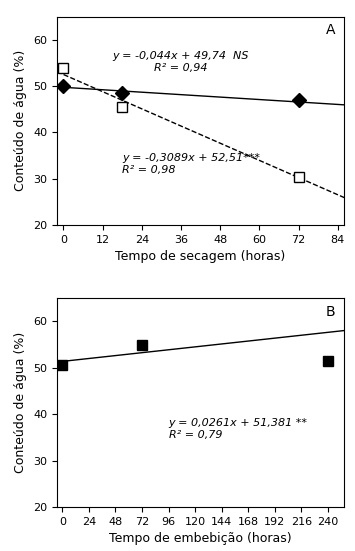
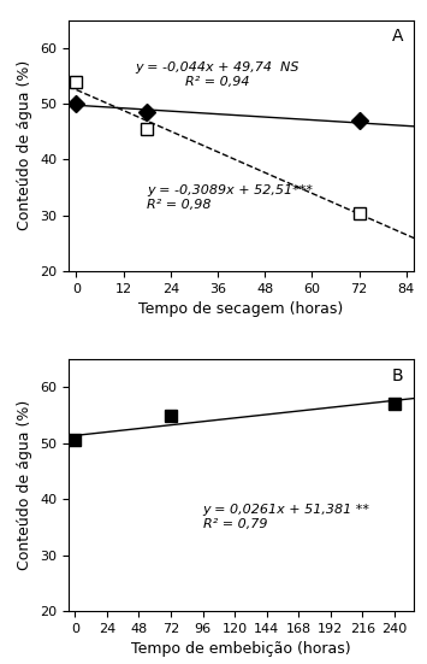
240: 51.5 -> 57.0
